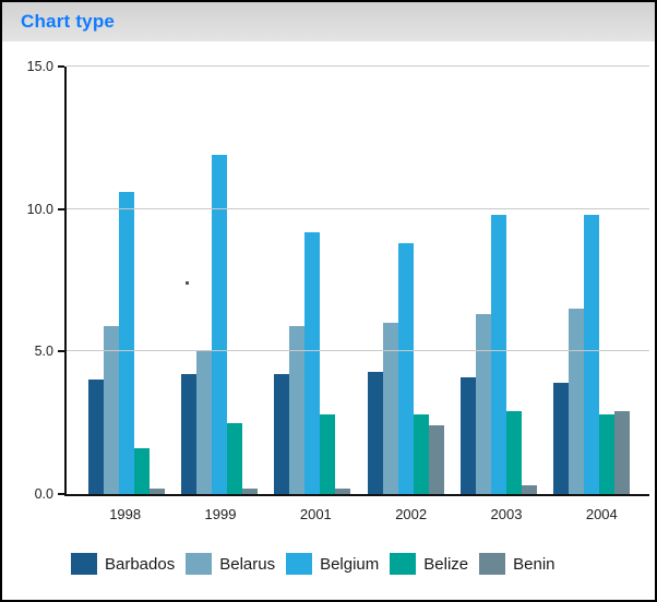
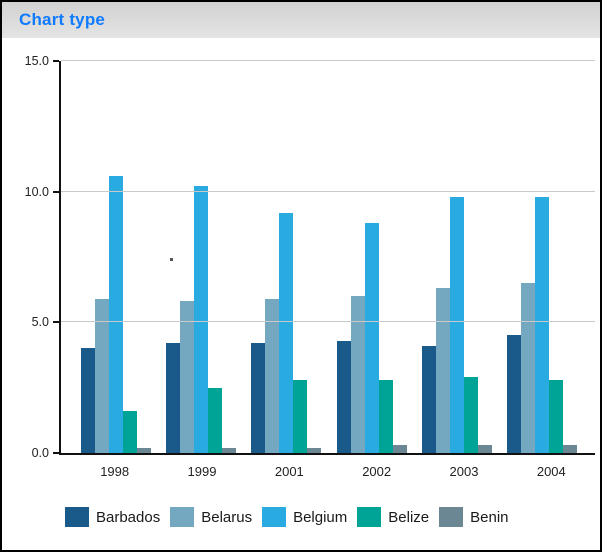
Belarus/1999: 5.0 -> 5.8
Belgium/1999: 11.9 -> 10.2
Benin/2002: 2.4 -> 0.3
Barbados/2004: 3.9 -> 4.5
Benin/2004: 2.9 -> 0.3
